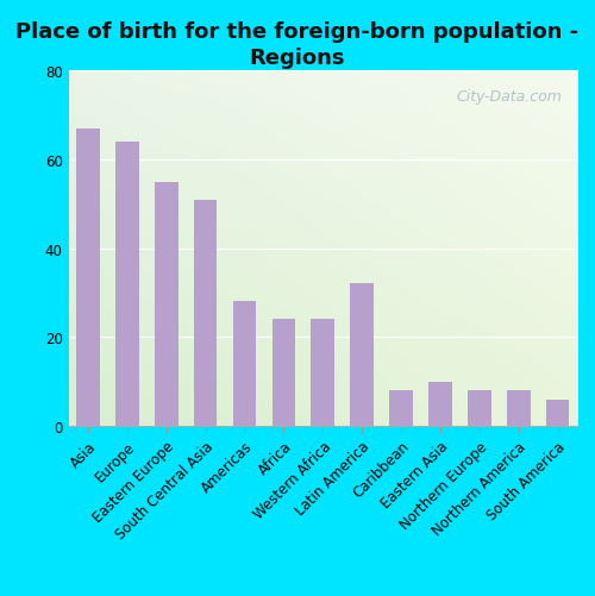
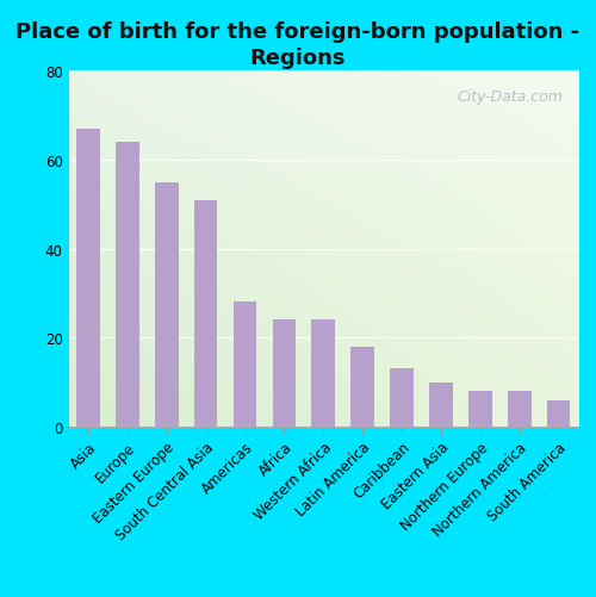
Latin America: 32 -> 18
Caribbean: 8 -> 13
